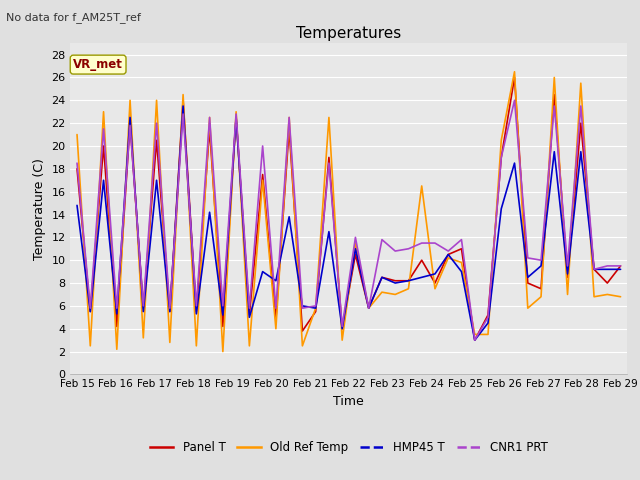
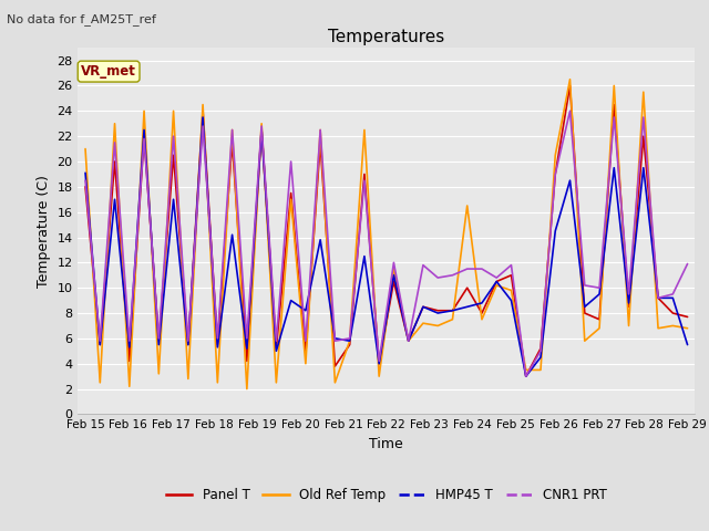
HMP45 T/Feb 15: 14.8 -> 19.1
Panel T/Feb 29: 9.5 -> 7.7
HMP45 T/Feb 29: 9.2 -> 5.5
CNR1 PRT/Feb 29: 9.5 -> 11.9
